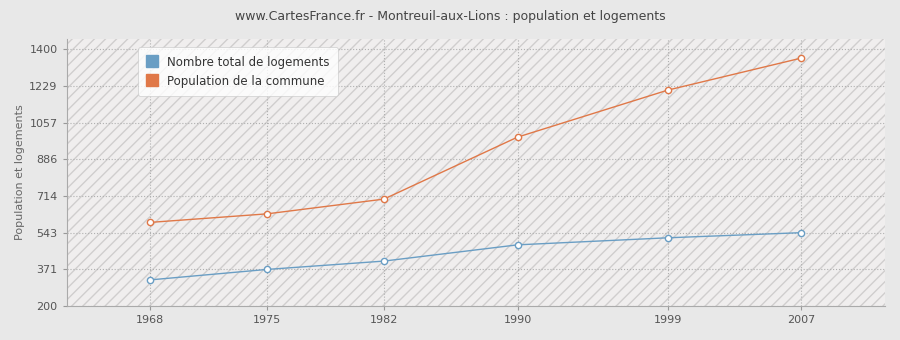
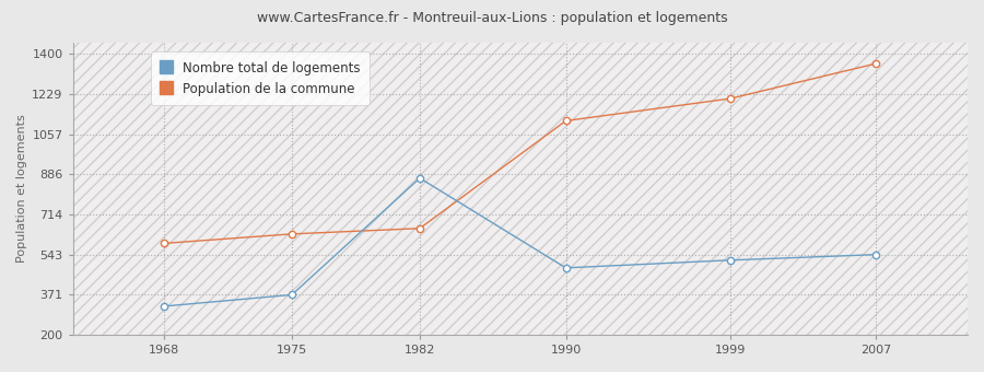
Nombre total de logements/1982: 410 -> 870
Population de la commune/1982: 700 -> 655
Population de la commune/1990: 990 -> 1115
